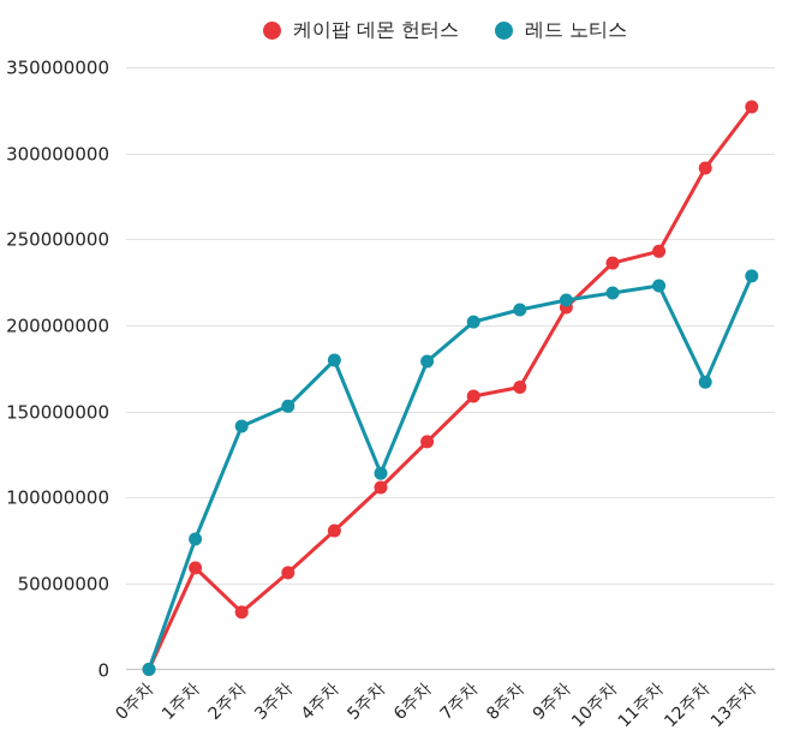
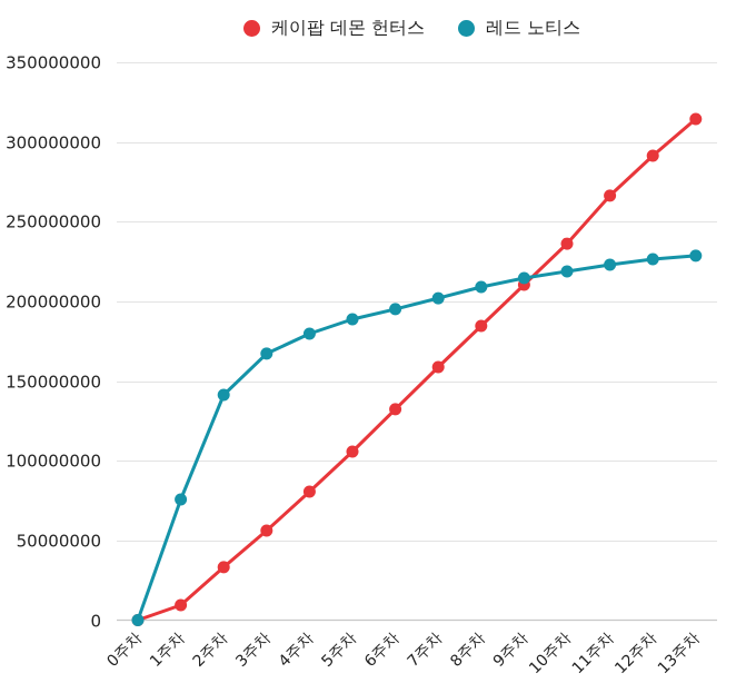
케이팝 데몬 헌터스/1주차: 59000000 -> 9000000
레드 노티스/3주차: 153000000 -> 167000000
레드 노티스/5주차: 114000000 -> 189000000
레드 노티스/6주차: 179000000 -> 195000000
케이팝 데몬 헌터스/8주차: 164000000 -> 185000000
케이팝 데몬 헌터스/11주차: 243000000 -> 266000000
레드 노티스/12주차: 167000000 -> 226000000
케이팝 데몬 헌터스/13주차: 327000000 -> 314000000
